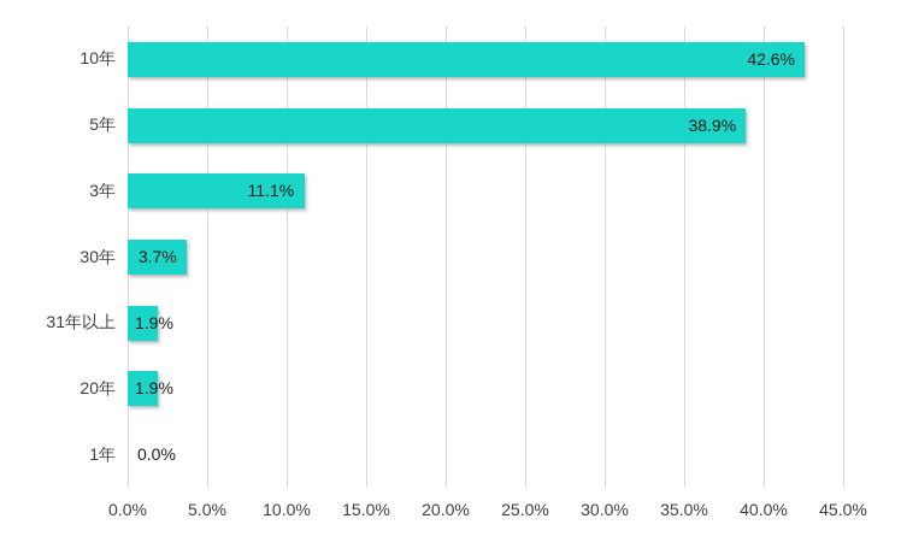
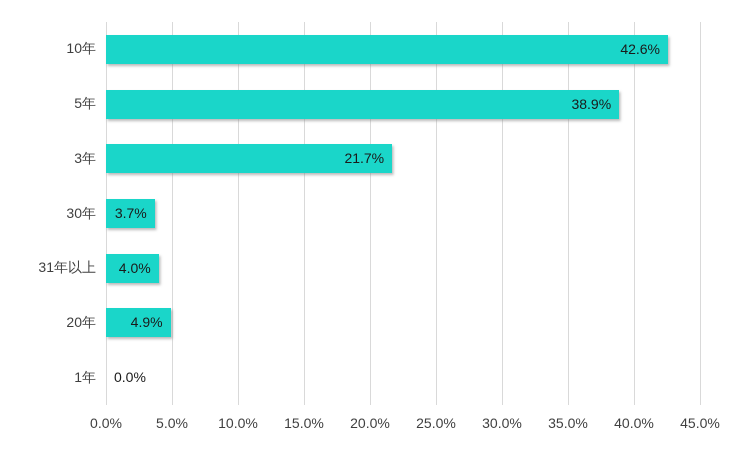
3年: 11.1% -> 21.7%
31年以上: 1.9% -> 4.0%
20年: 1.9% -> 4.9%
